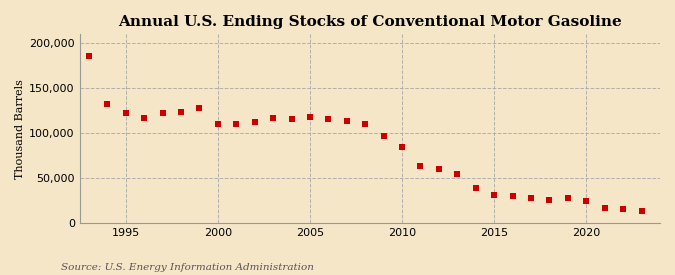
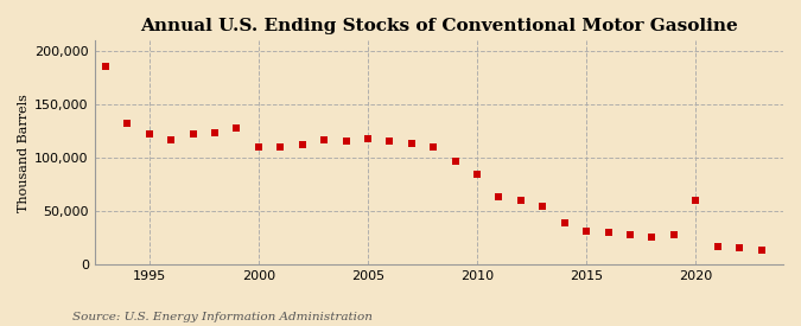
2020: 25,000 -> 60,000
